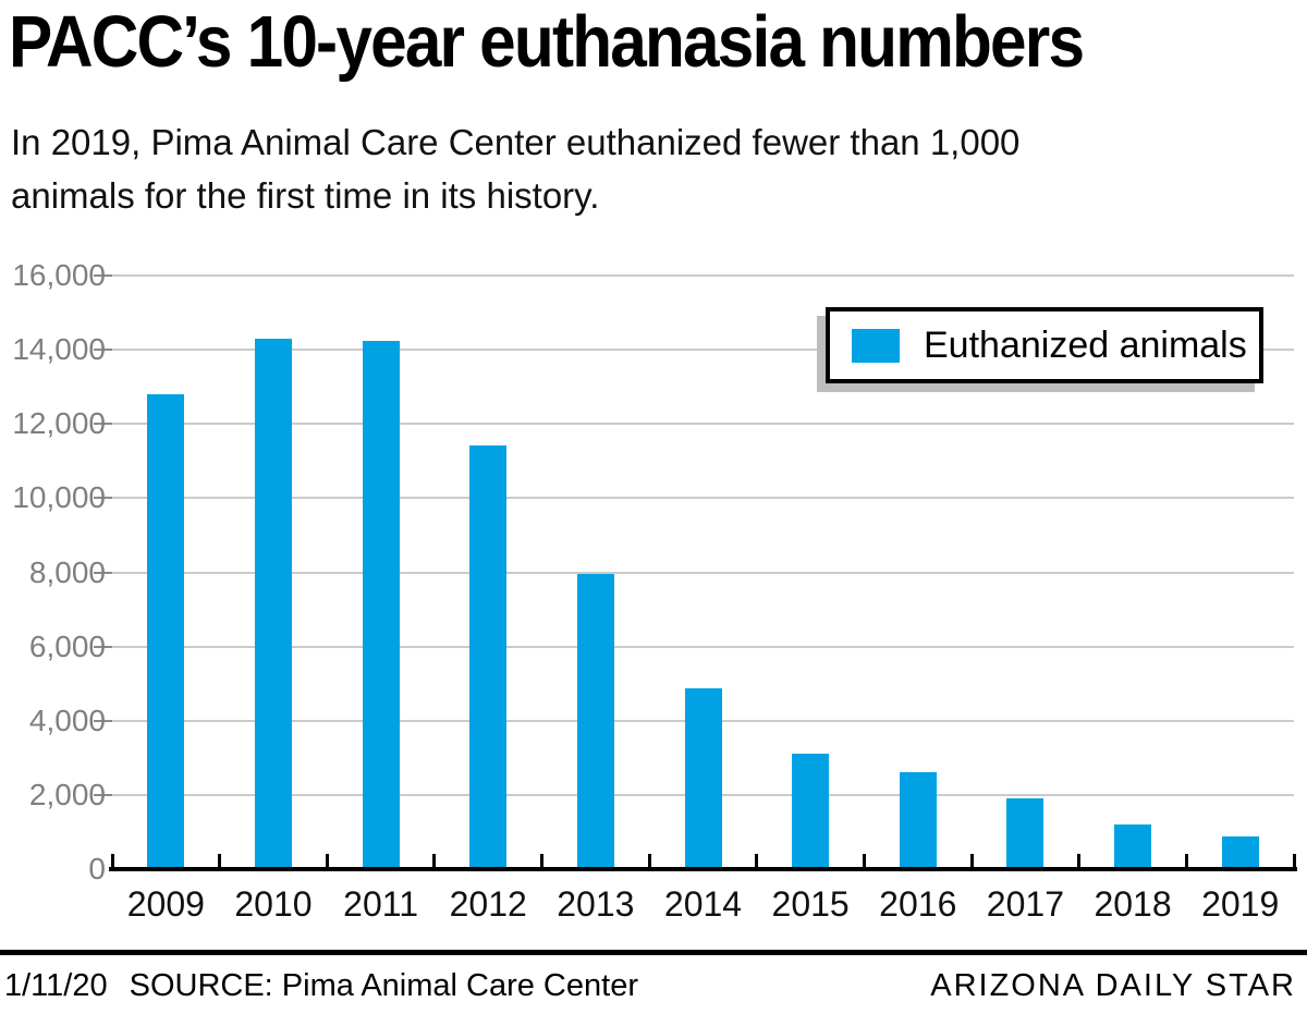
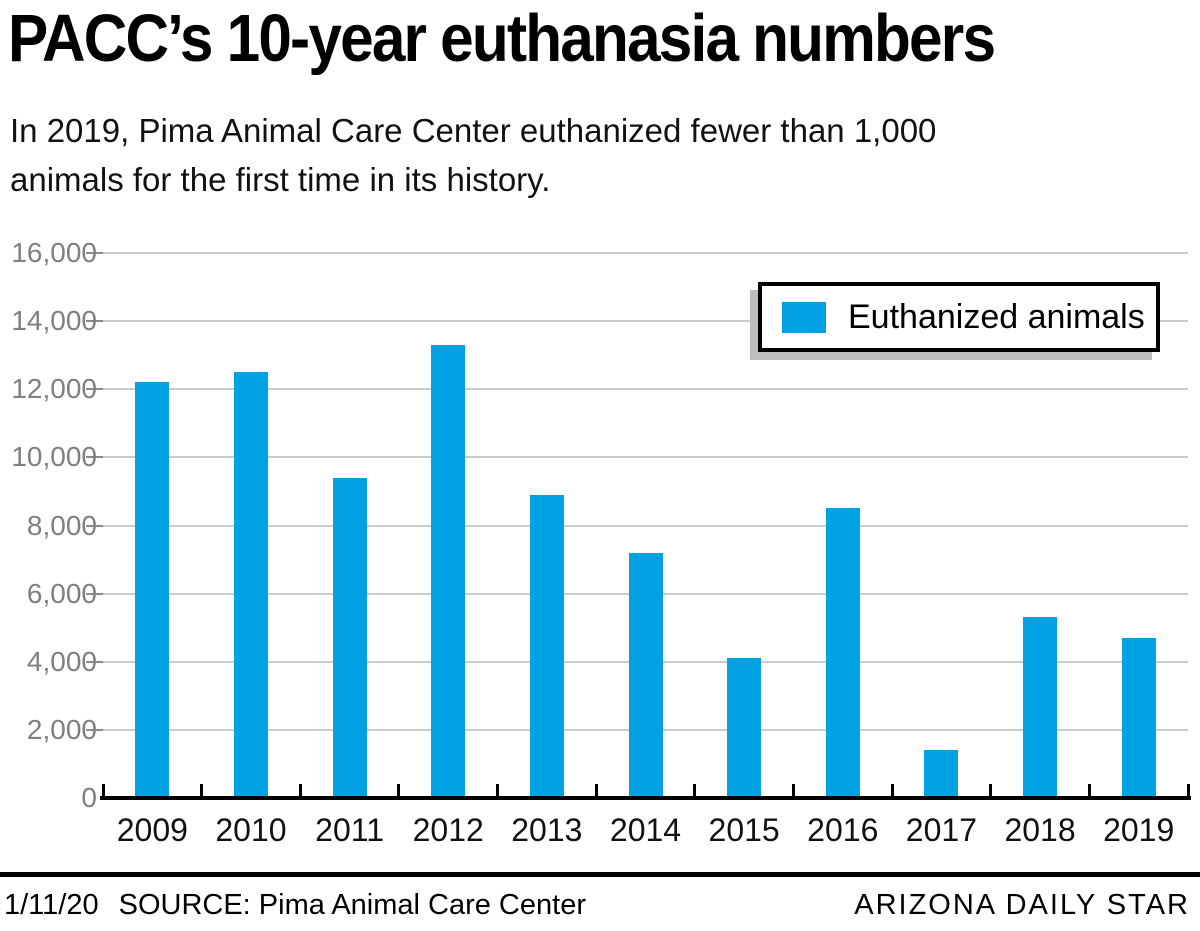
2009: 12800 -> 12200
2010: 14300 -> 12500
2011: 14200 -> 9400
2012: 11400 -> 13300
2013: 8000 -> 8900
2014: 4900 -> 7200
2015: 3100 -> 4100
2016: 2600 -> 8500
2017: 1900 -> 1400
2018: 1200 -> 5300
2019: 900 -> 4700
